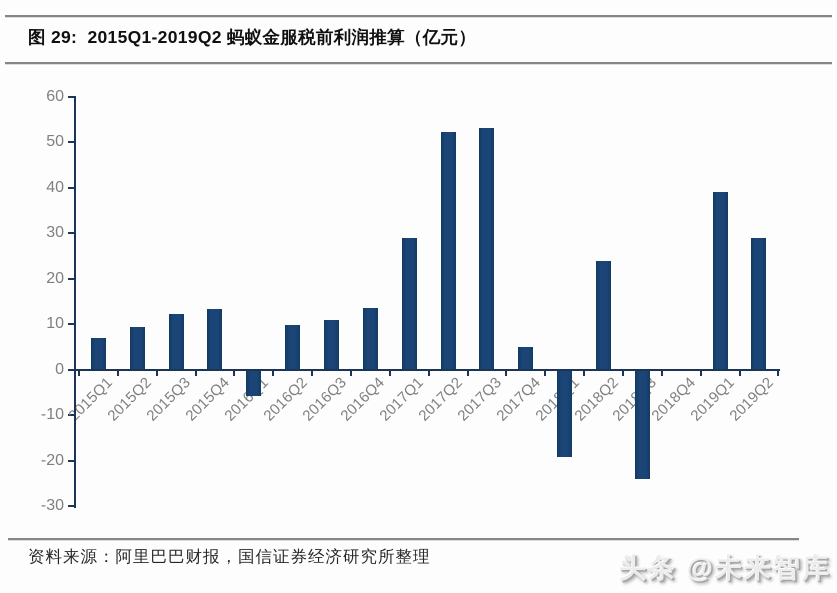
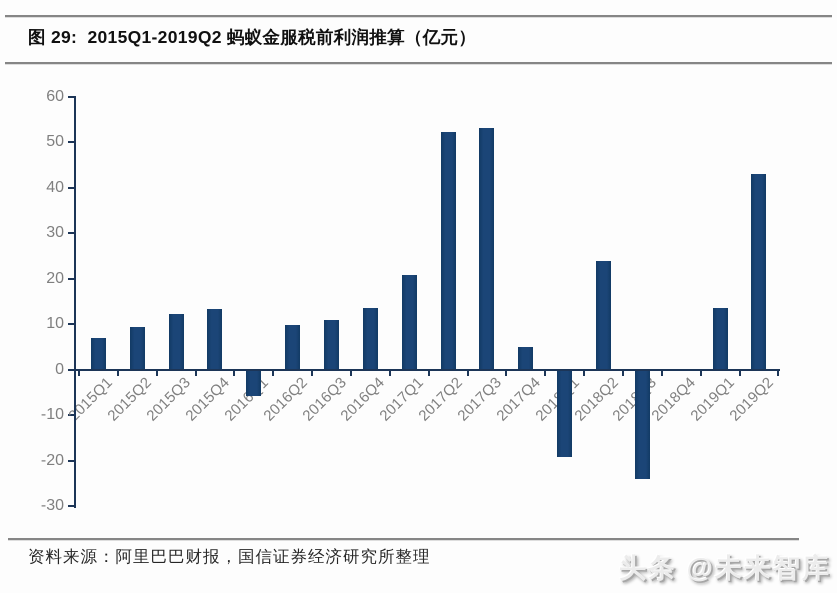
2017Q1: 29 -> 21
2019Q1: 39 -> 14
2019Q2: 29 -> 43
